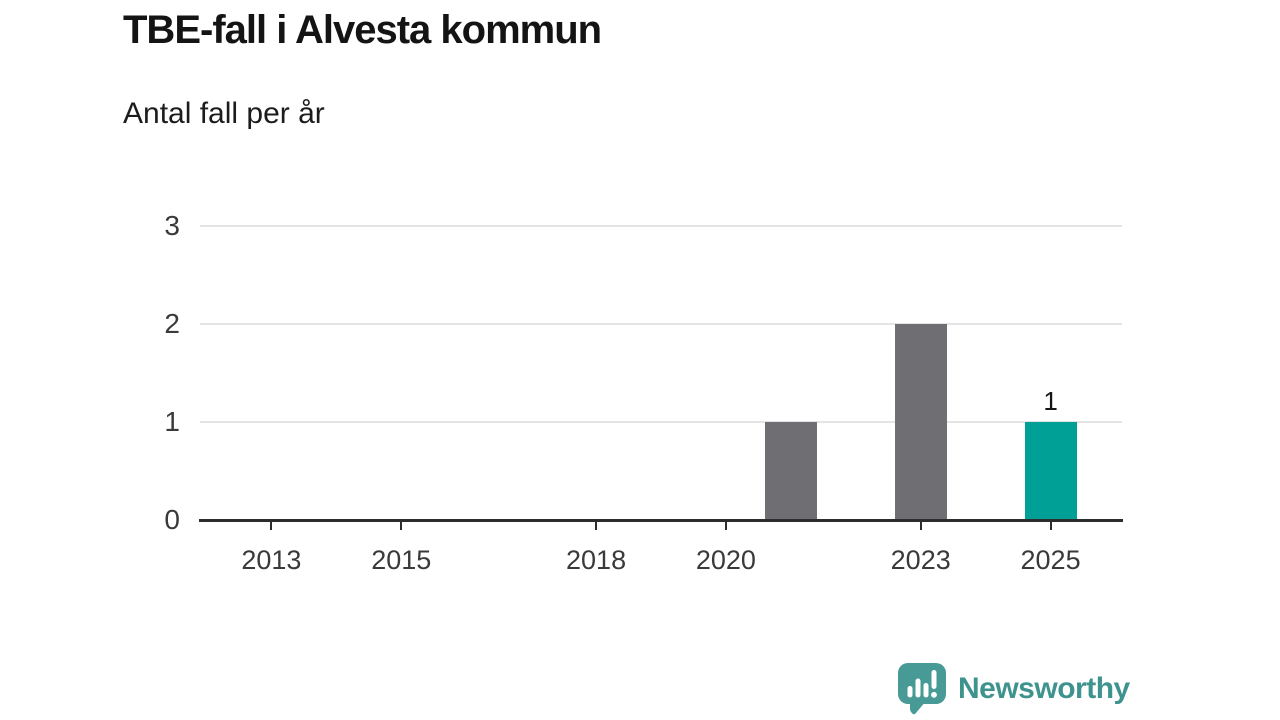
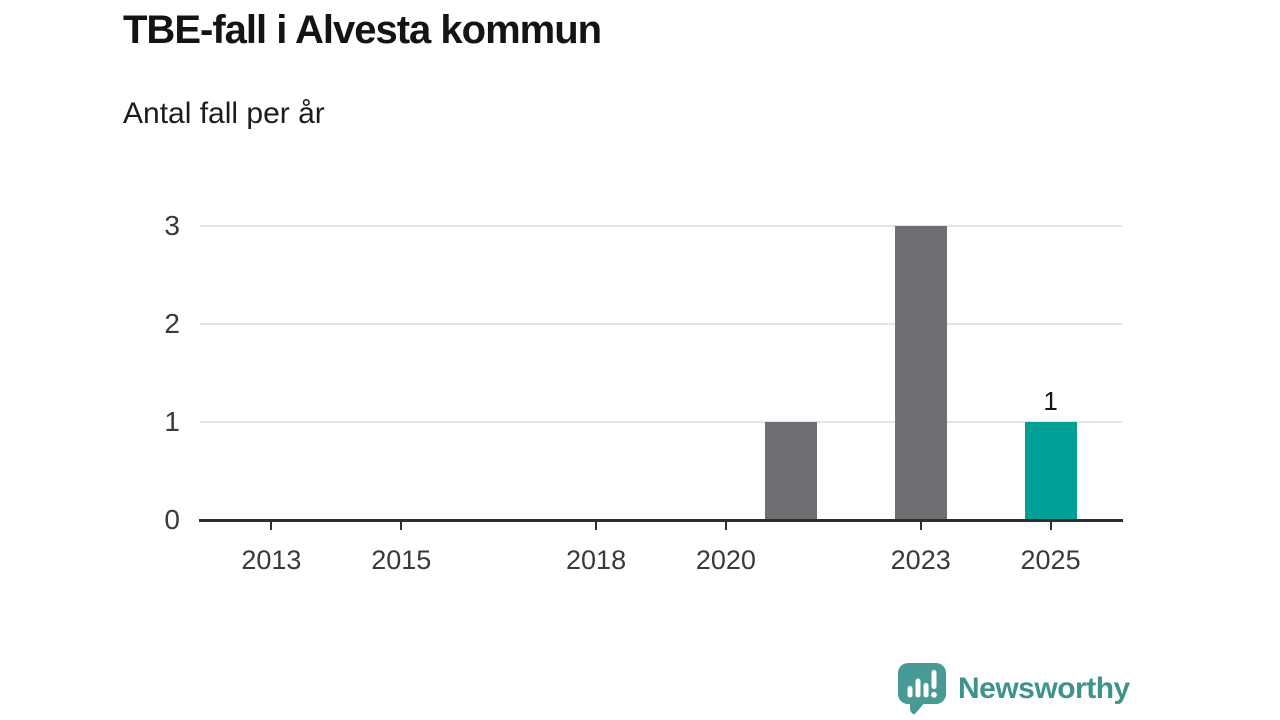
2023: 2 -> 3
